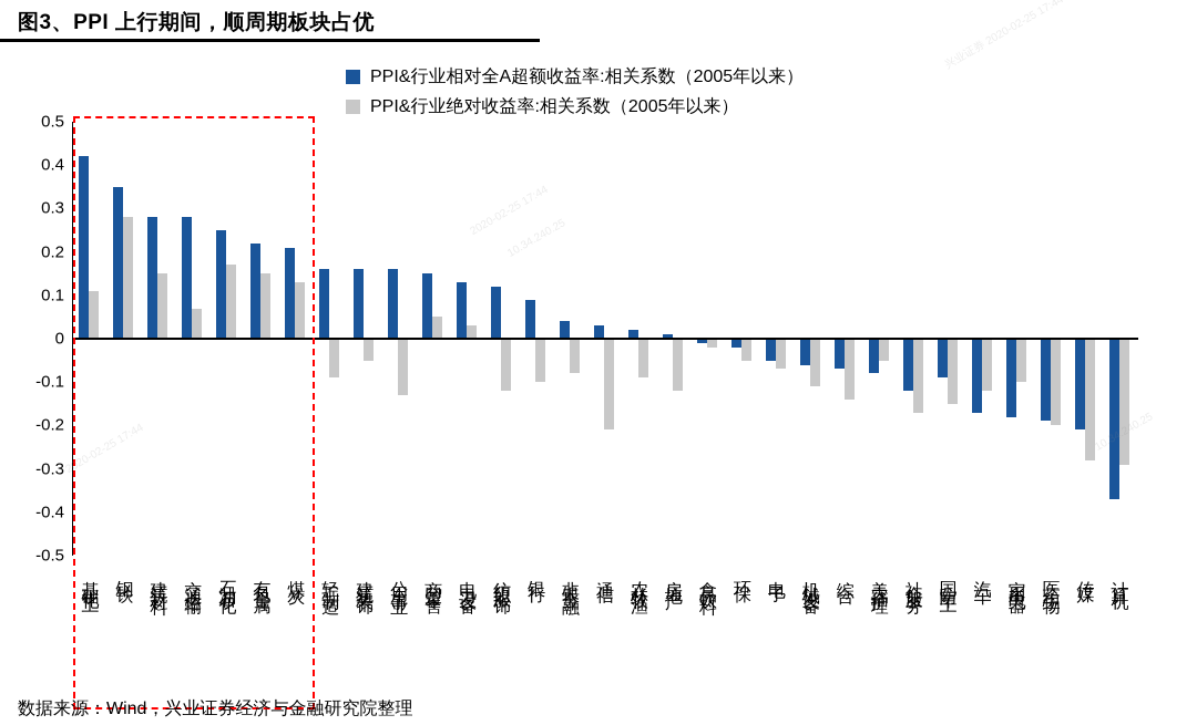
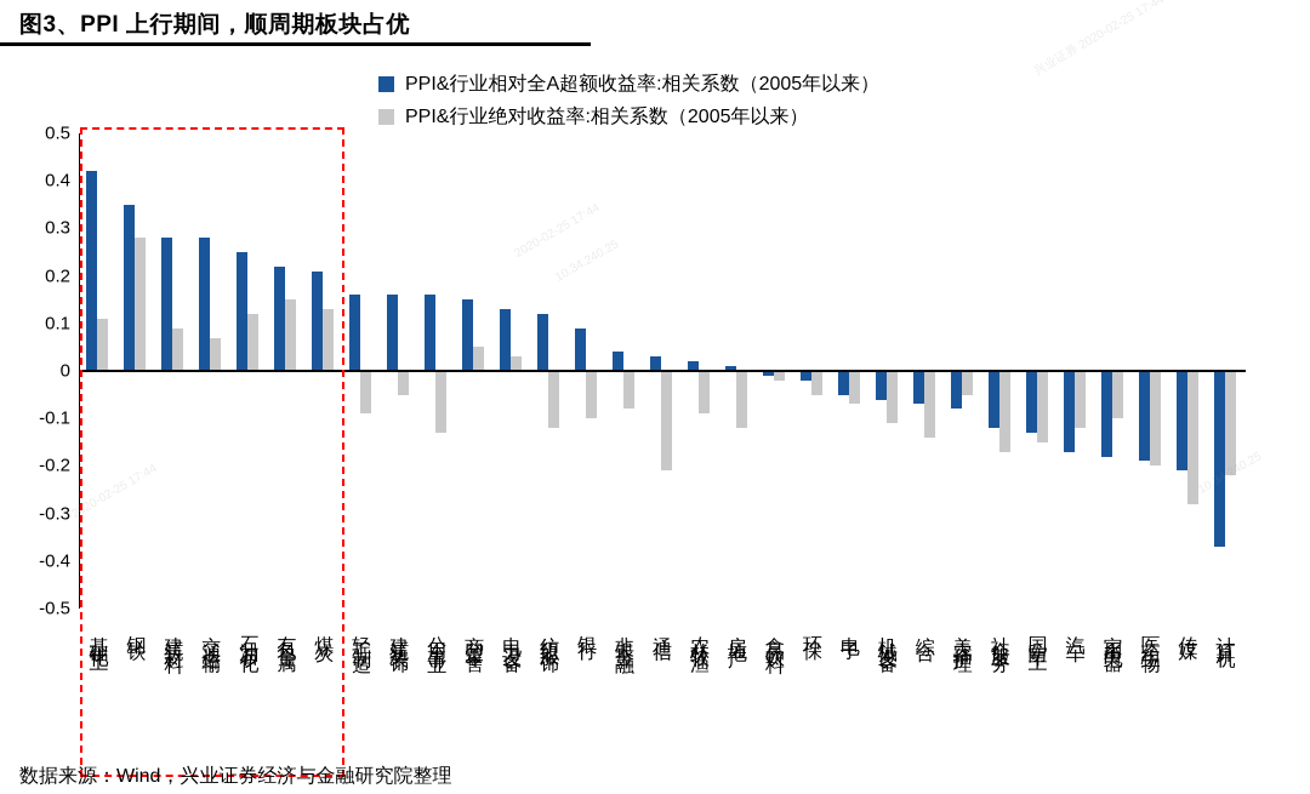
PPI&行业绝对收益率:相关系数（2005年以来）/建筑材料: 0.15 -> 0.09
PPI&行业绝对收益率:相关系数（2005年以来）/石油石化: 0.17 -> 0.12
PPI&行业相对全A超额收益率:相关系数（2005年以来）/国防军工: -0.09 -> -0.13
PPI&行业绝对收益率:相关系数（2005年以来）/计算机: -0.29 -> -0.22
